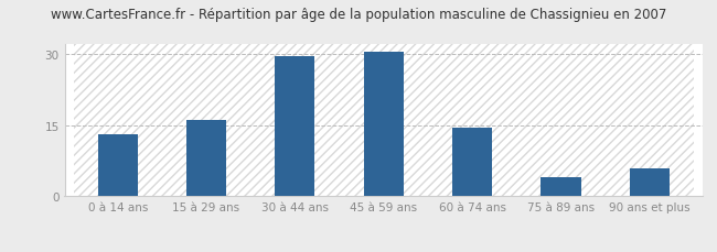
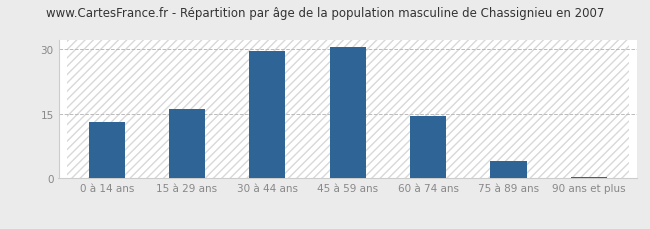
90 ans et plus: 6.0 -> 0.3
